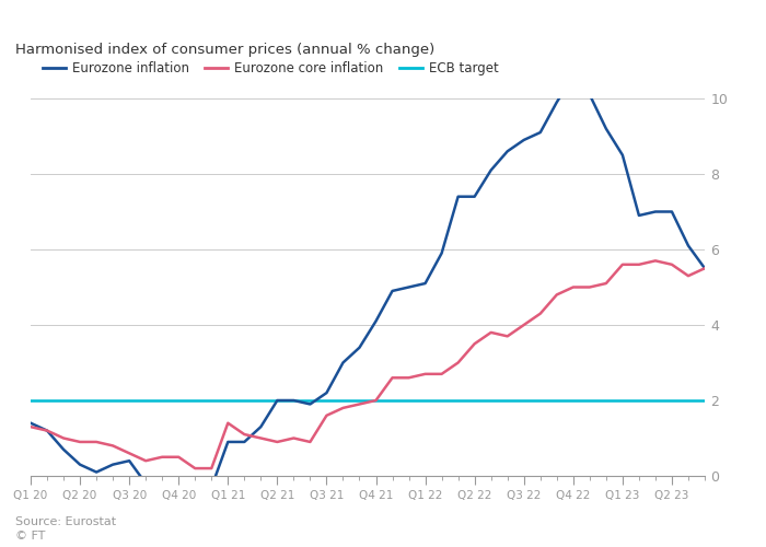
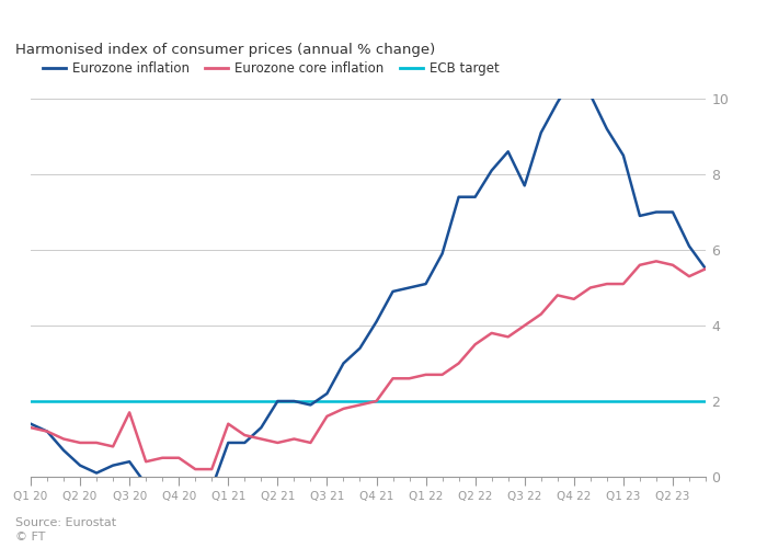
Eurozone core inflation/Q3 20: 0.6 -> 1.7
Eurozone inflation/Q3 22: 8.9 -> 7.7
Eurozone core inflation/Q4 22: 5.0 -> 4.7
Eurozone core inflation/Q1 23: 5.6 -> 5.1
